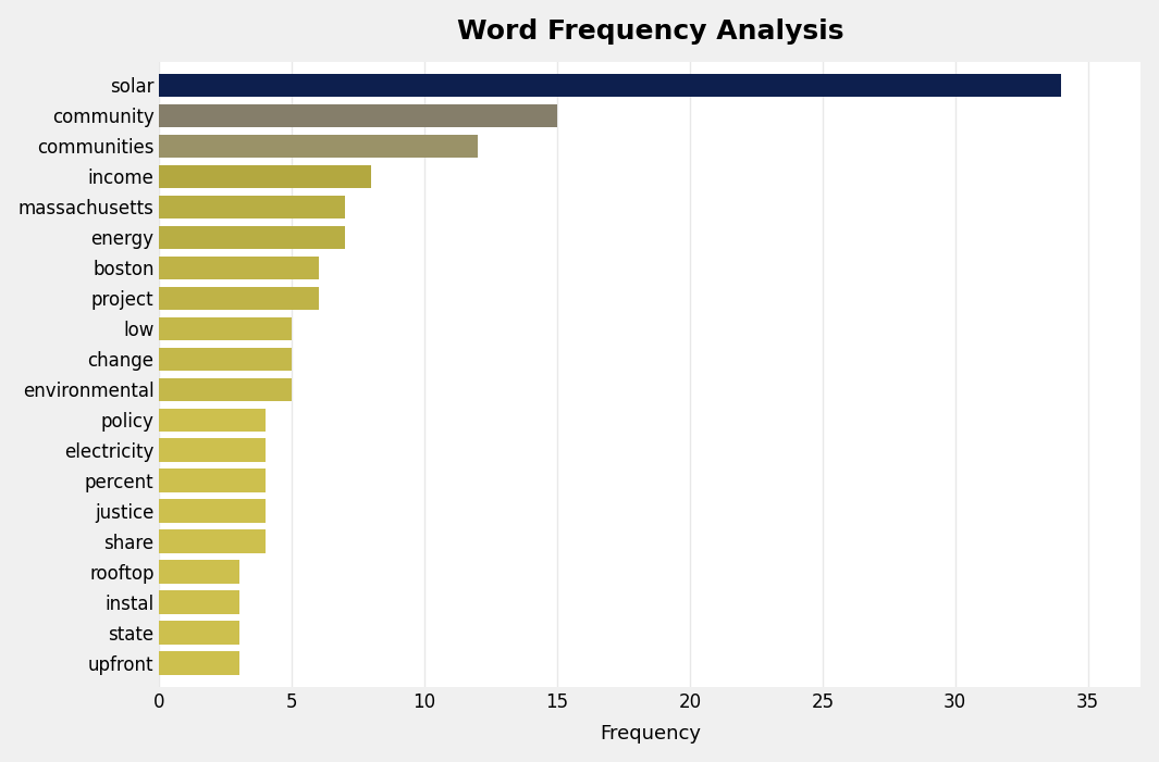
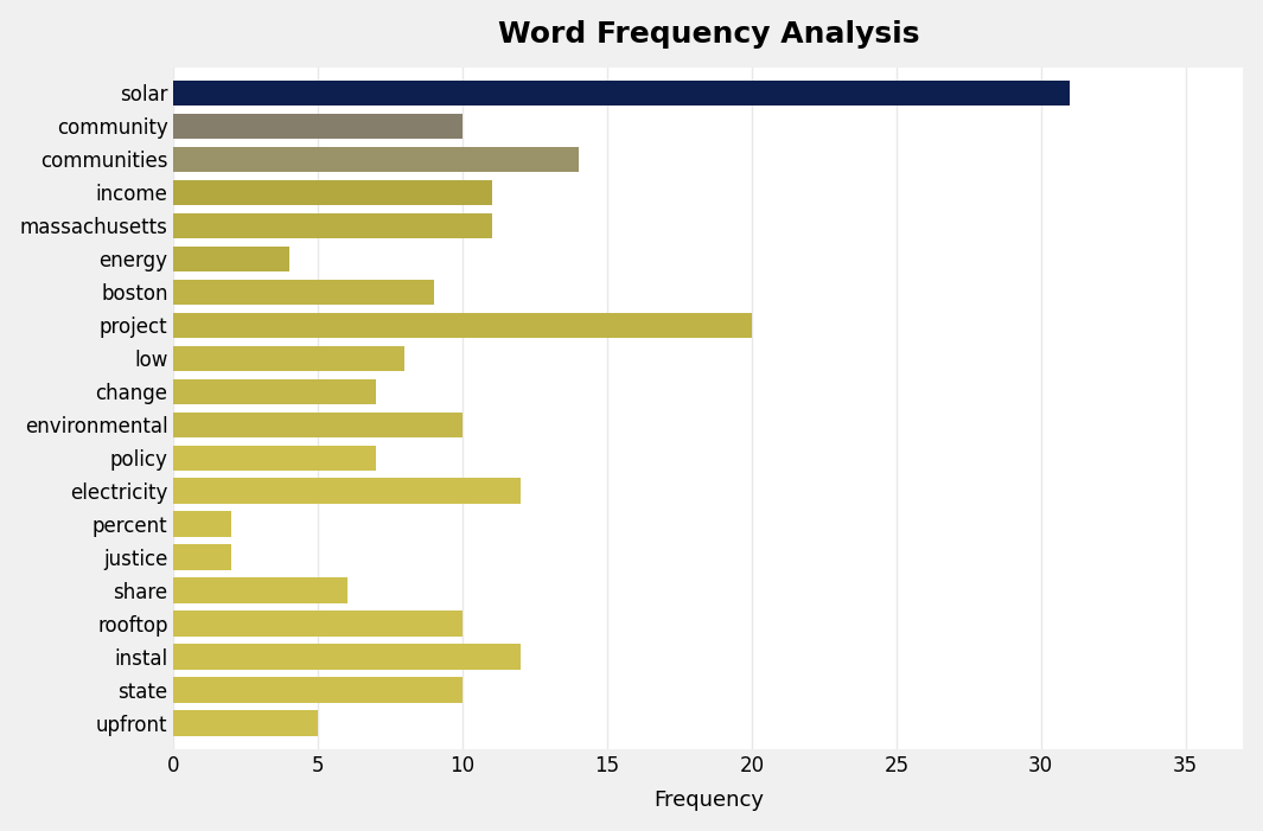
solar: 34 -> 31
community: 15 -> 10
communities: 12 -> 14
income: 8 -> 11
massachusetts: 7 -> 11
energy: 7 -> 4
boston: 6 -> 9
project: 6 -> 20
low: 5 -> 8
change: 5 -> 7
environmental: 5 -> 10
policy: 4 -> 7
electricity: 4 -> 12
percent: 4 -> 2
justice: 4 -> 2
share: 4 -> 6
rooftop: 3 -> 10
instal: 3 -> 12
state: 3 -> 10
upfront: 3 -> 5
